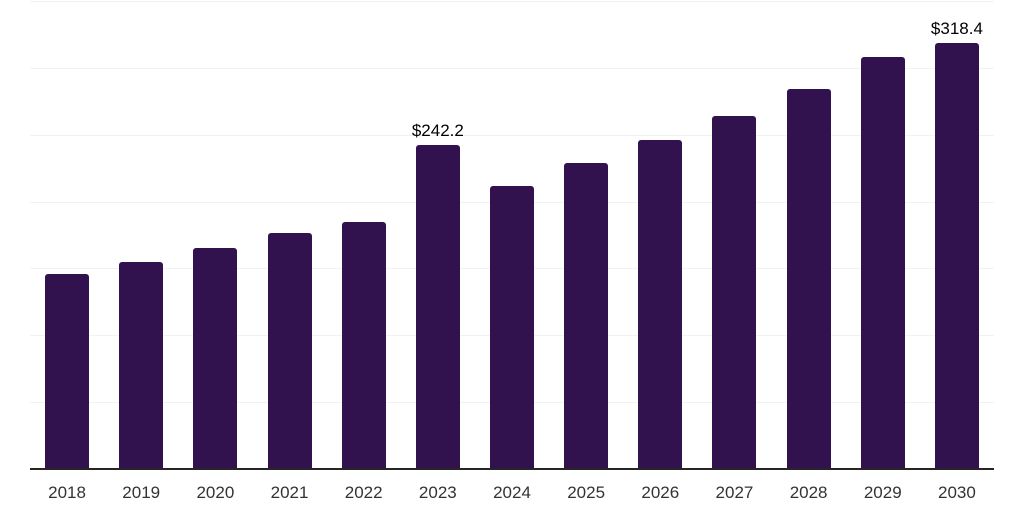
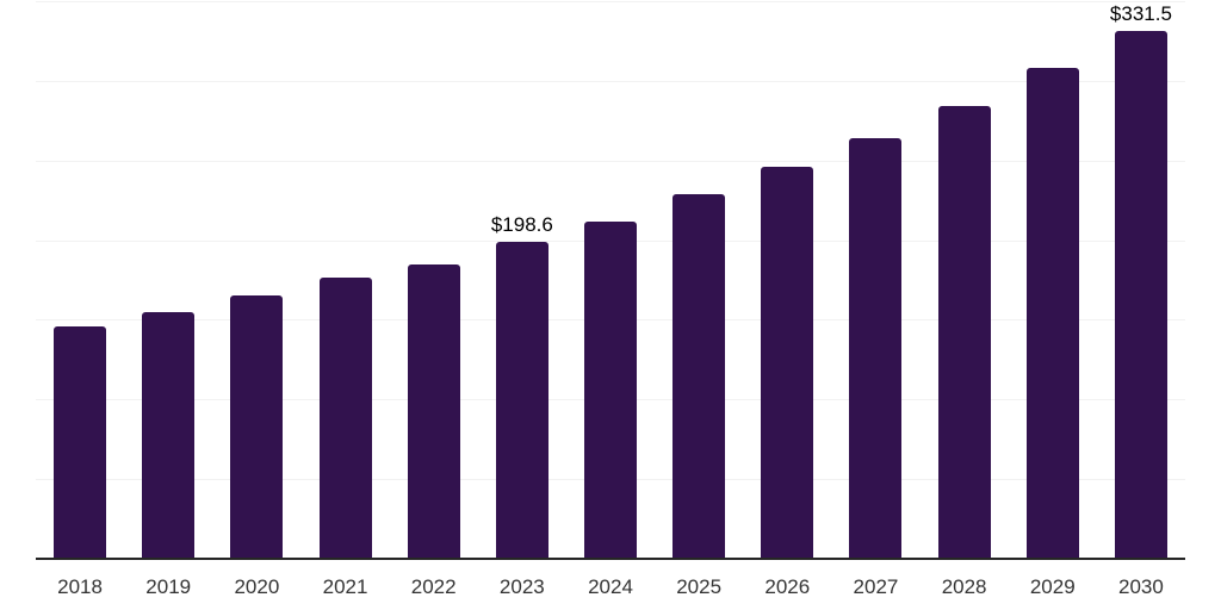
2023: $242.2 -> $198.6
2030: $318.4 -> $331.5
